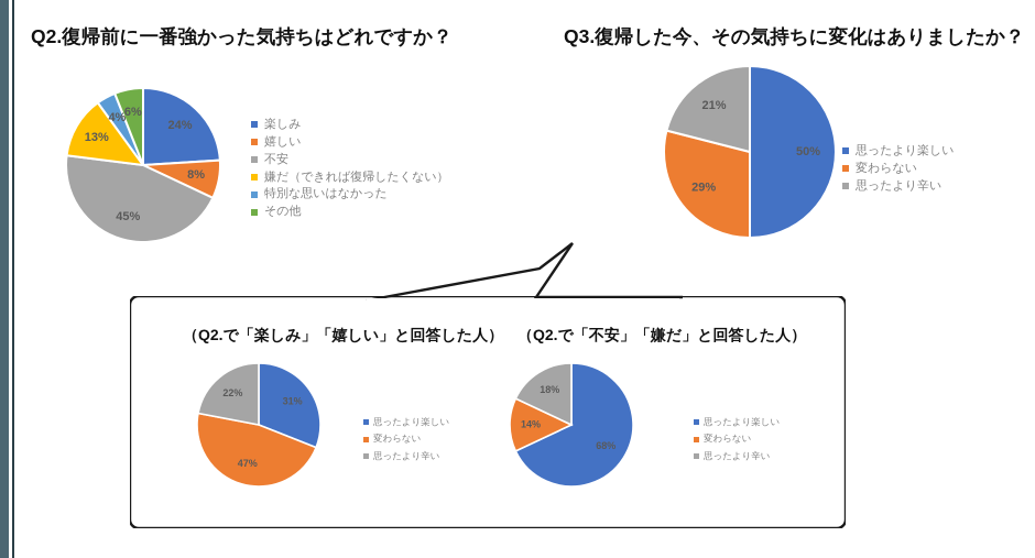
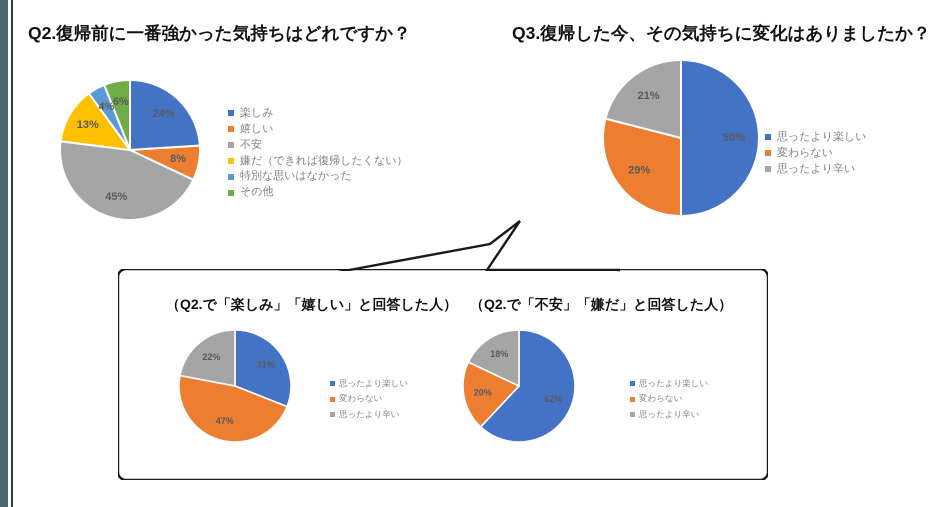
（Q2.で「不安」「嫌だ」と回答した人）/思ったより楽しい: 68% -> 62%
（Q2.で「不安」「嫌だ」と回答した人）/変わらない: 14% -> 20%
